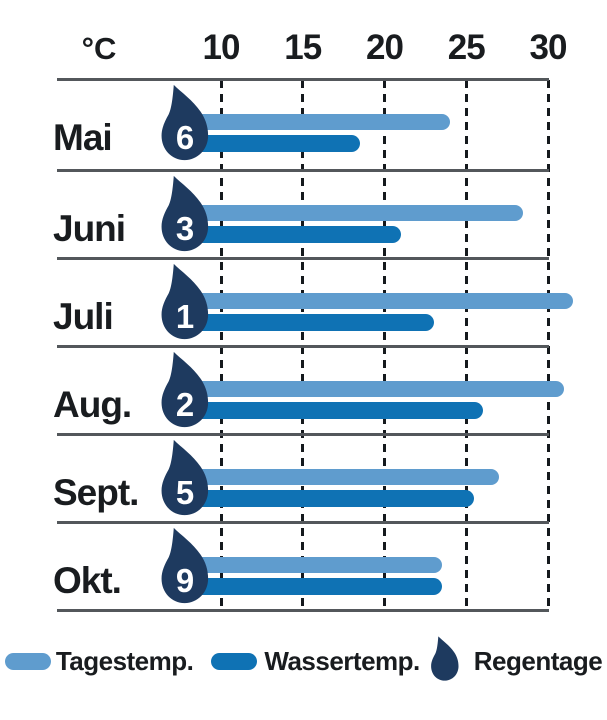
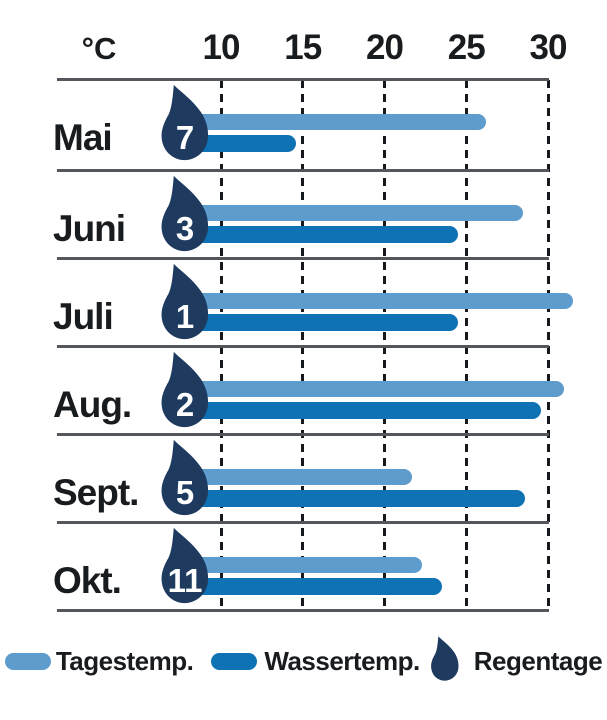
Tagestemp./Mai: 24.0 -> 26.2
Wassertemp./Mai: 18.5 -> 14.6
Regentage/Mai: 6 -> 7
Wassertemp./Juni: 21.0 -> 24.5
Wassertemp./Juli: 23.0 -> 24.5
Wassertemp./Aug.: 26.0 -> 29.6
Tagestemp./Sept.: 27.0 -> 21.7
Wassertemp./Sept.: 25.5 -> 28.6
Tagestemp./Okt.: 23.5 -> 22.3
Regentage/Okt.: 9 -> 11
